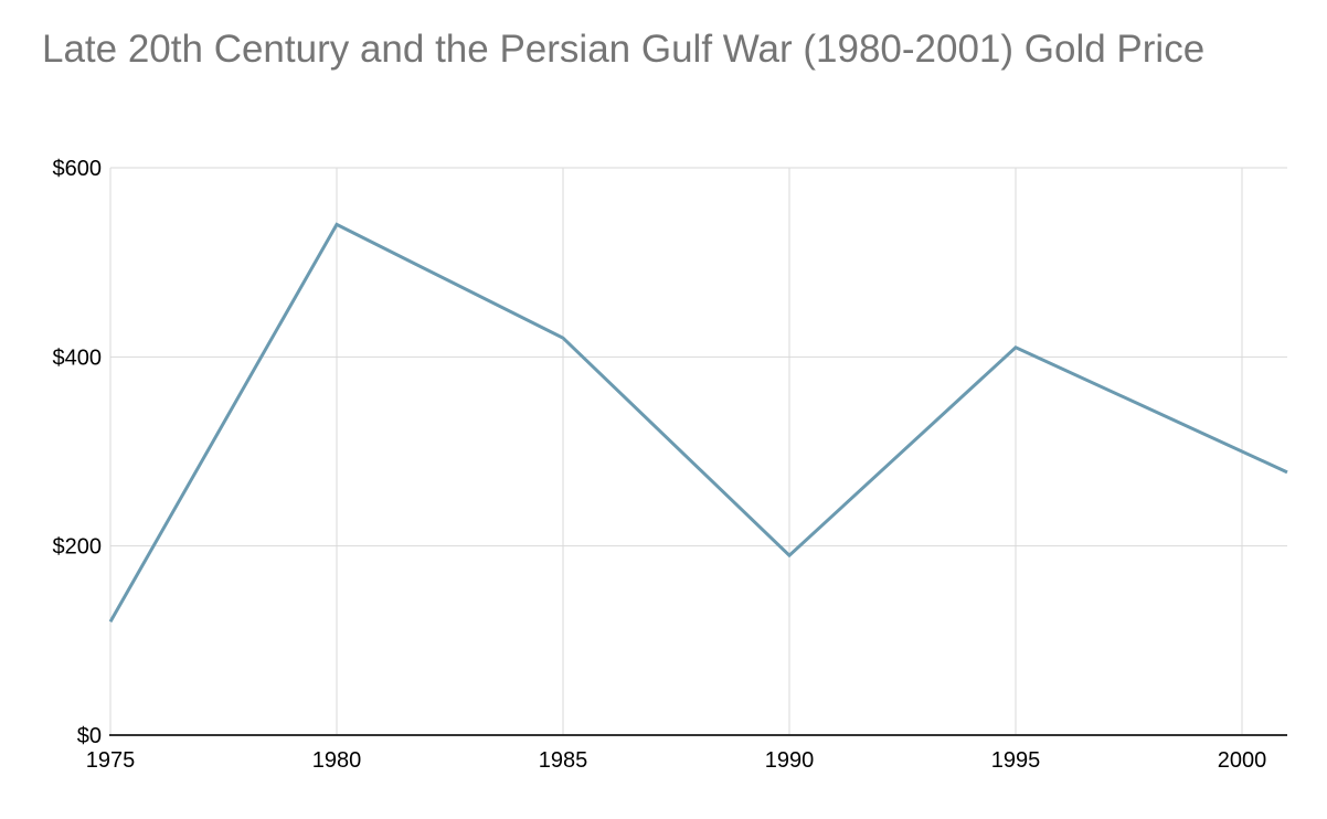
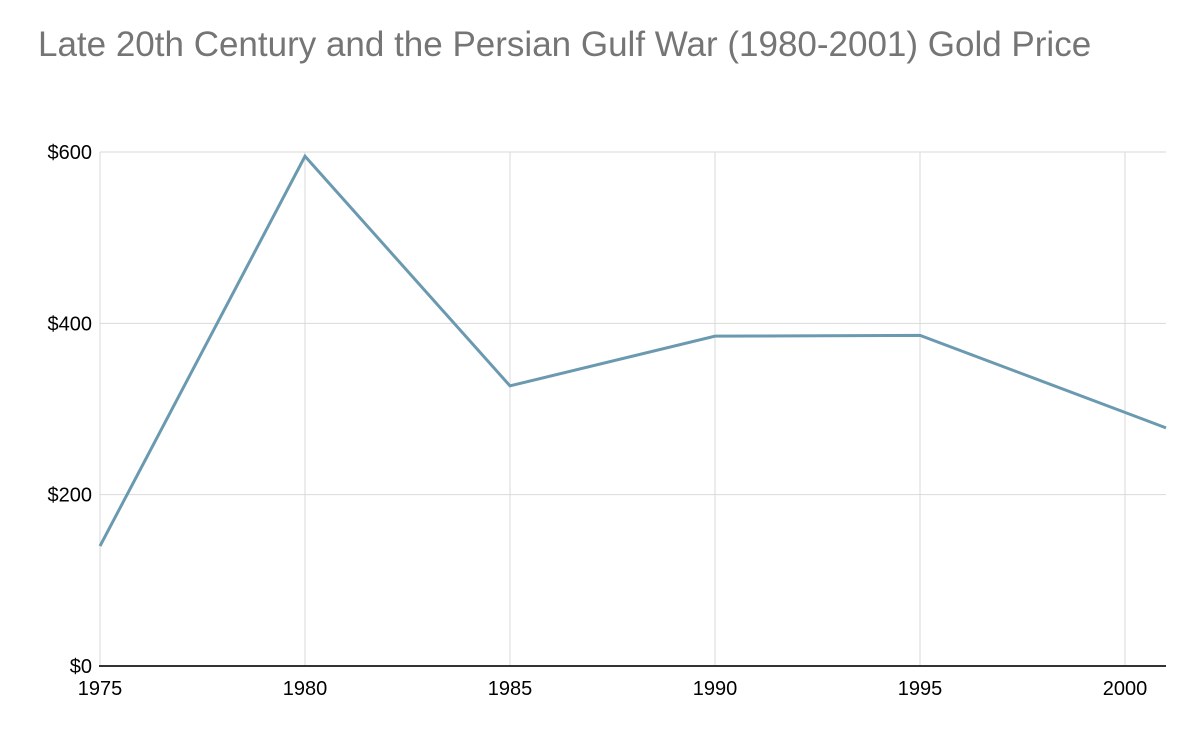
1975: $120 -> $140
1980: $540 -> $600
1985: $420 -> $330
1990: $190 -> $380
1995: $410 -> $390
